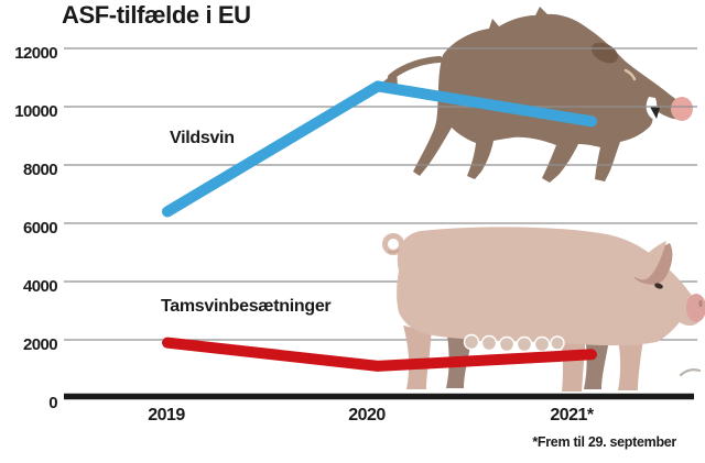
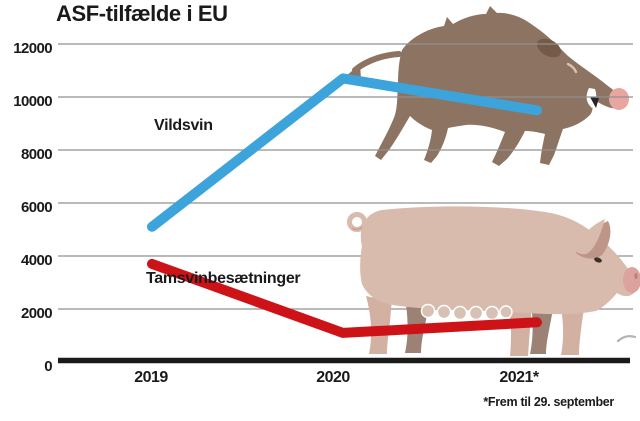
Vildsvin/2019: 6400 -> 5100
Tamsvinbesætninger/2019: 1900 -> 3700
